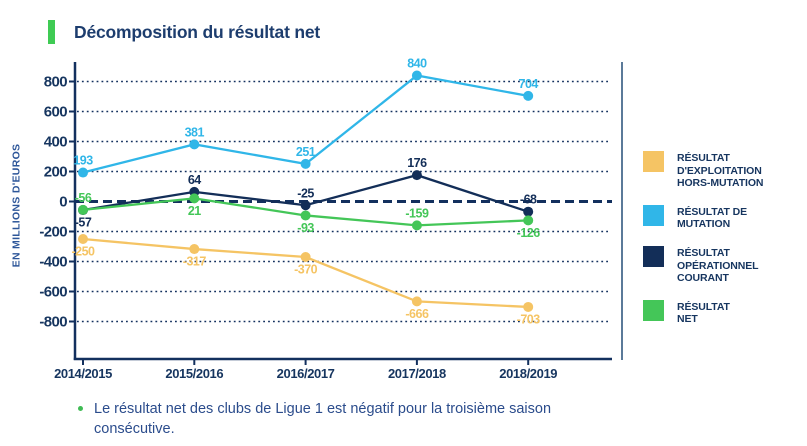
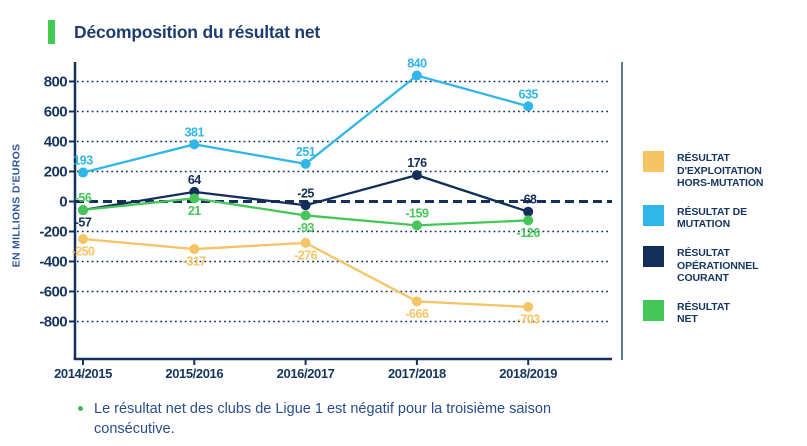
RÉSULTAT D'EXPLOITATION HORS-MUTATION/2016/2017: -370 -> -276
RÉSULTAT DE MUTATION/2018/2019: 704 -> 635
